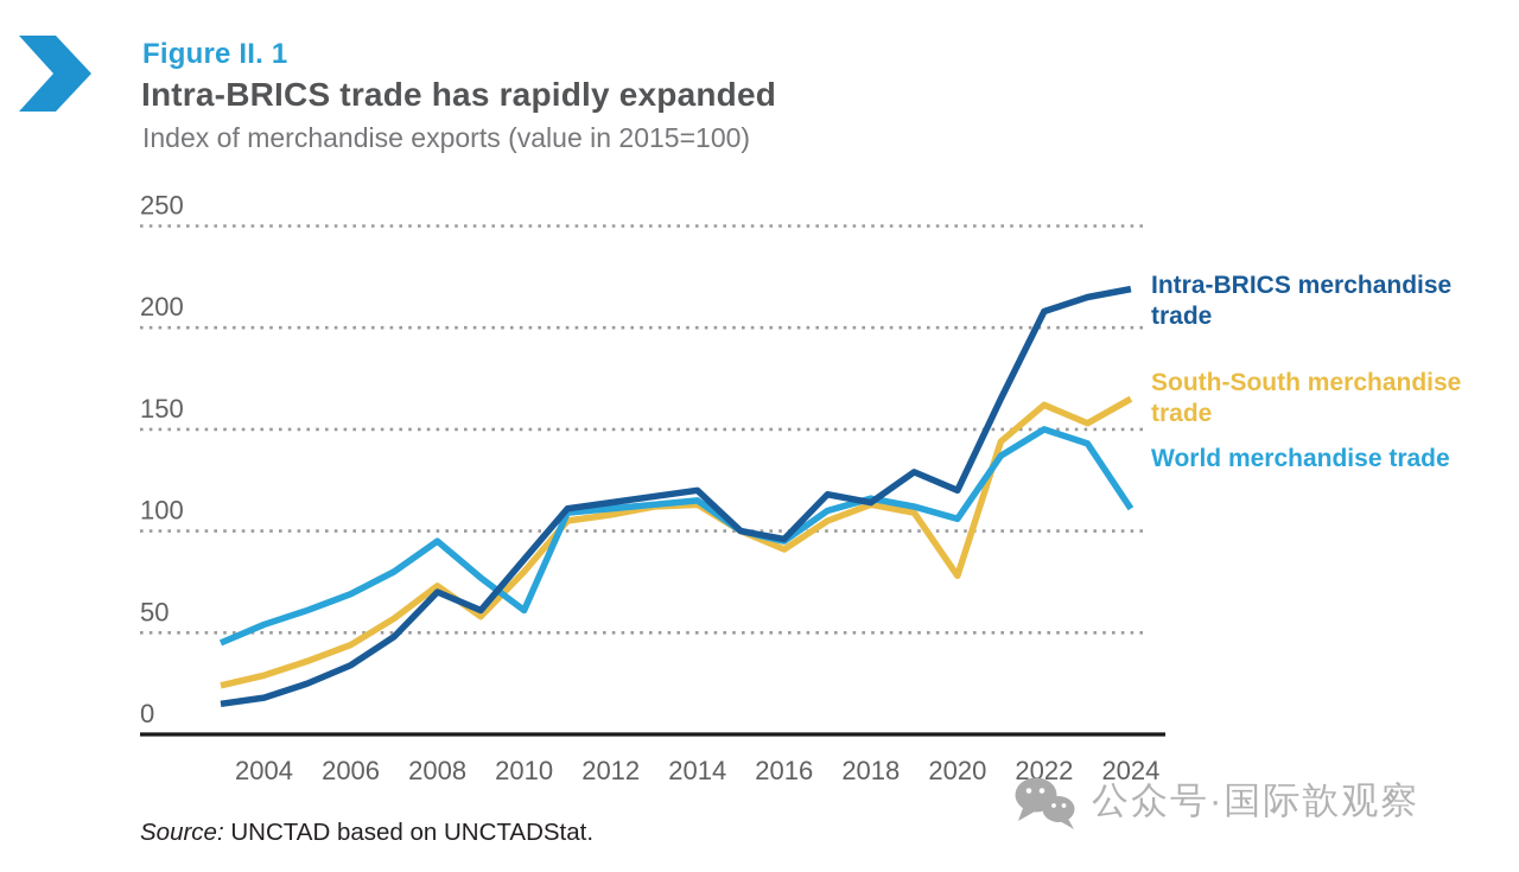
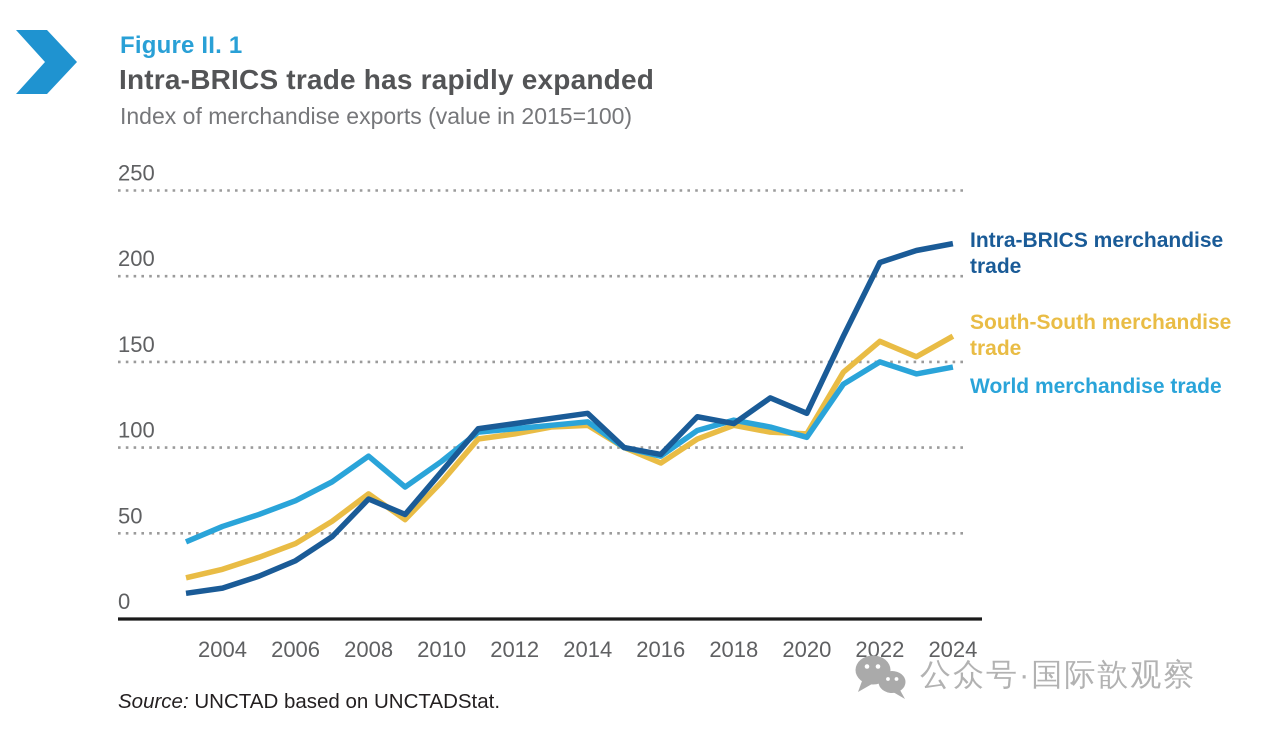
World merchandise trade/2010: 61 -> 92
South-South merchandise trade/2020: 78 -> 108
World merchandise trade/2024: 111 -> 147
